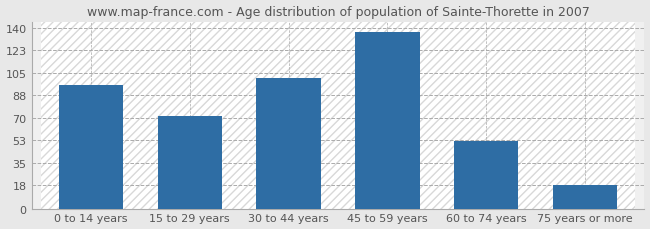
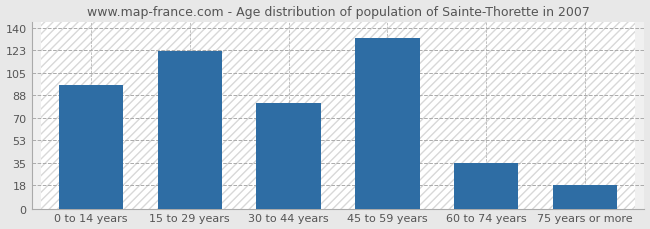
15 to 29 years: 72 -> 122
30 to 44 years: 101 -> 82
45 to 59 years: 137 -> 132
60 to 74 years: 52 -> 35
